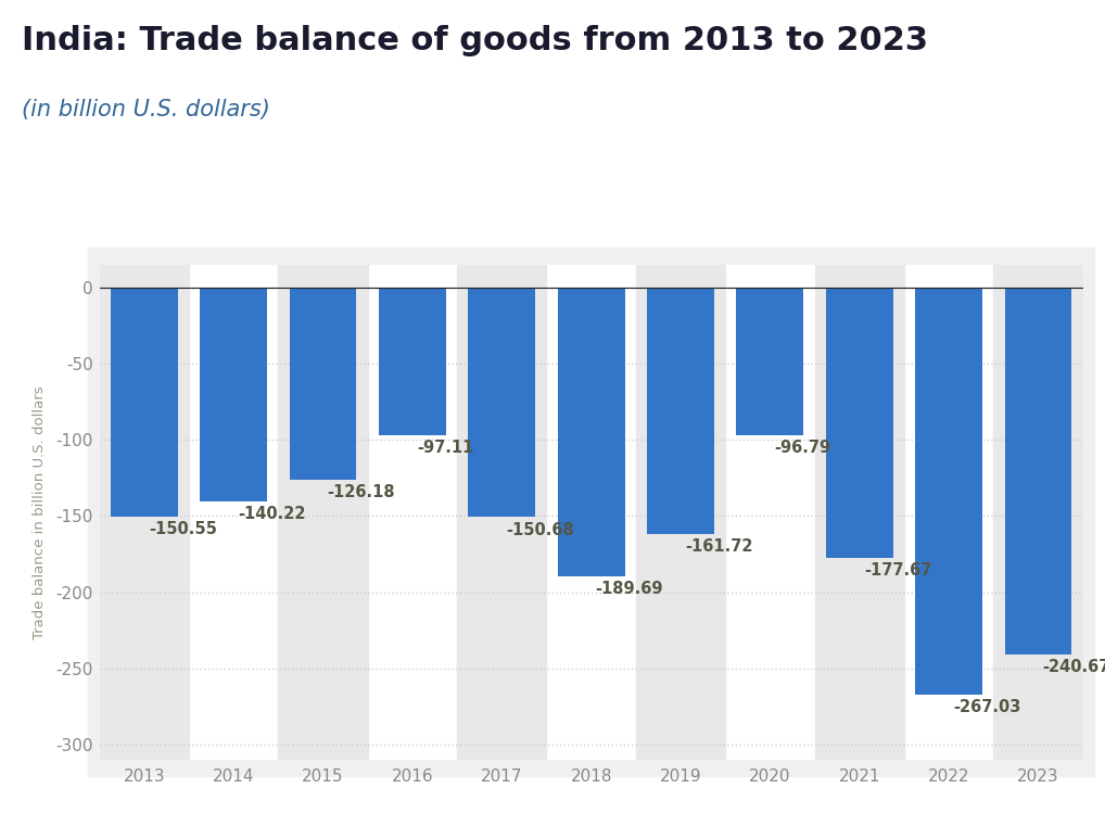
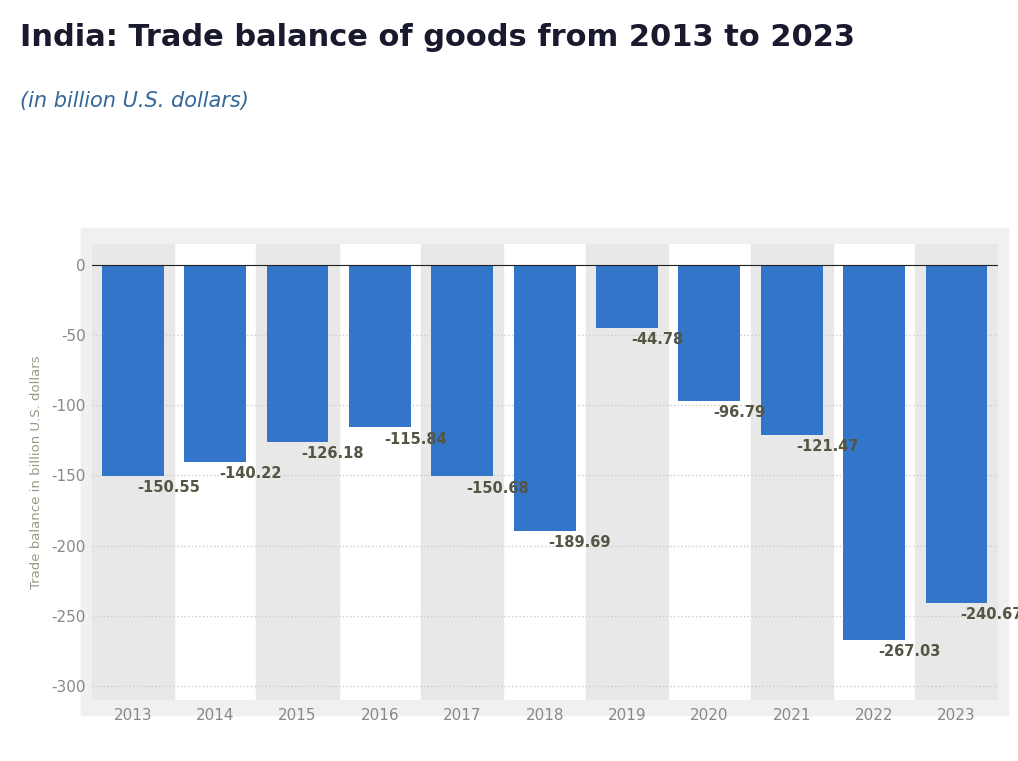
2016: -97.11 -> -115.84
2019: -161.72 -> -44.78
2021: -177.67 -> -121.47
